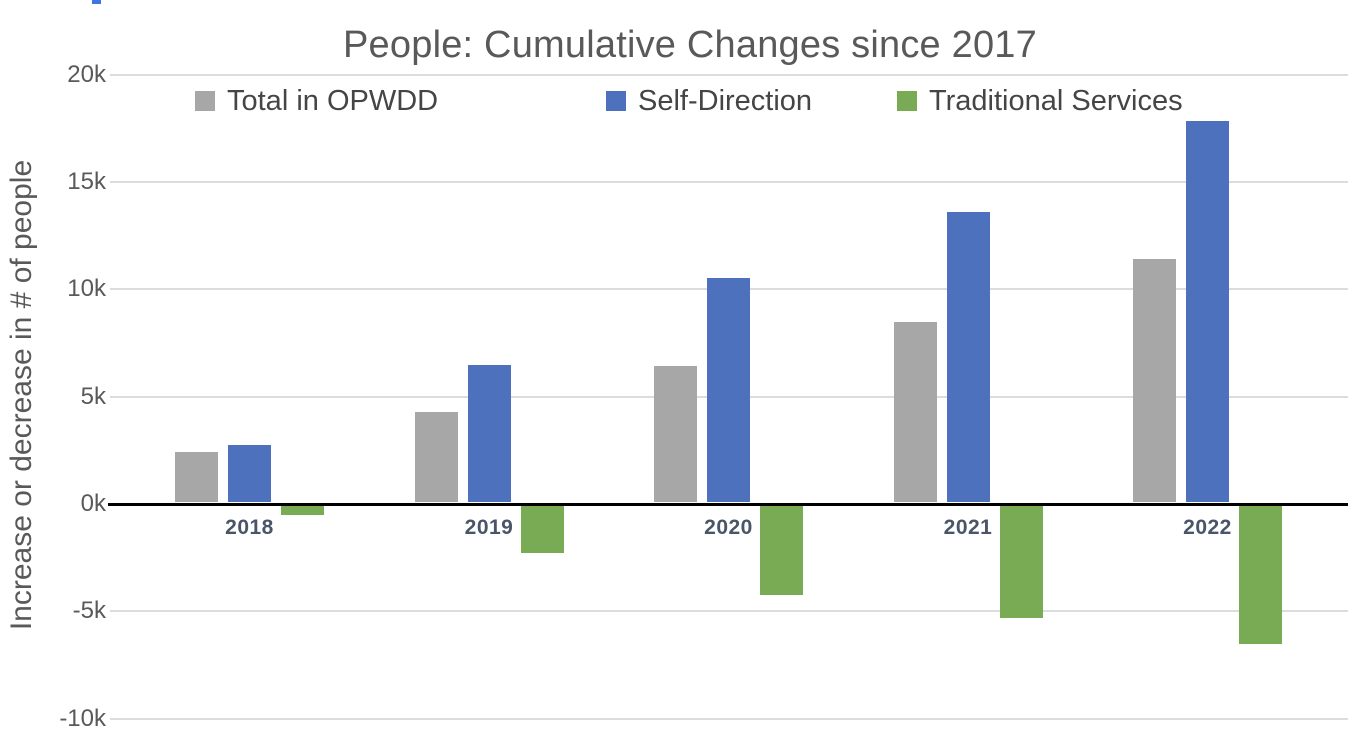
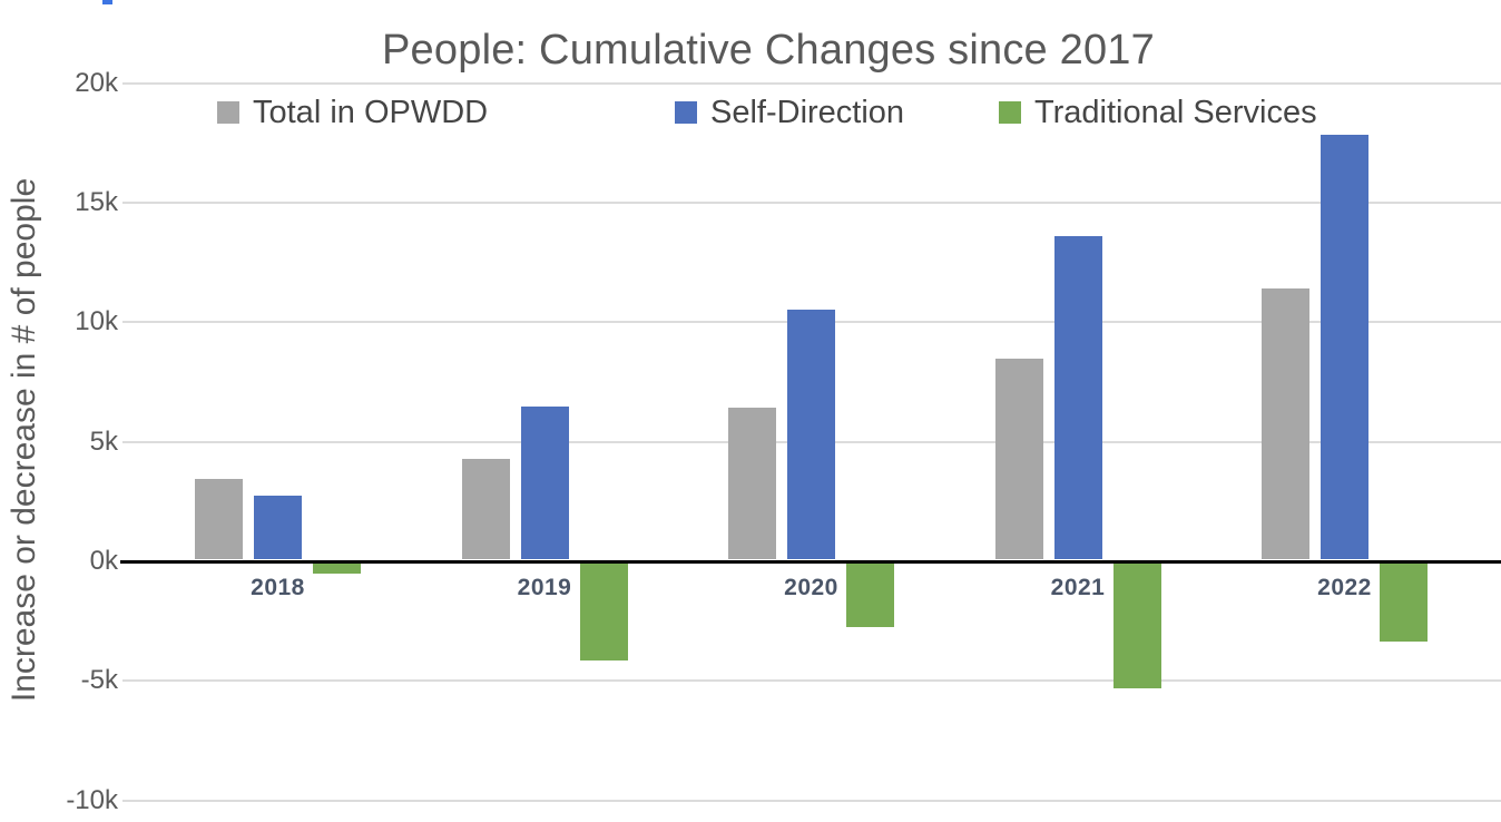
Total in OPWDD/2018: 2.4k -> 3.4k
Traditional Services/2019: -2.2k -> -4.1k
Traditional Services/2020: -4.2k -> -2.7k
Traditional Services/2022: -6.4k -> -3.3k
